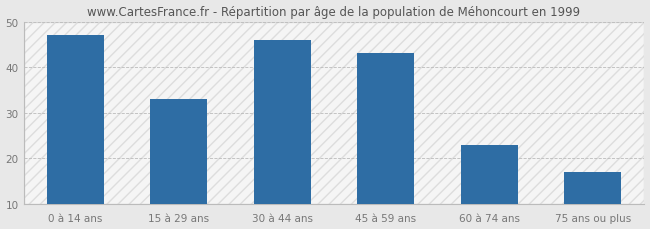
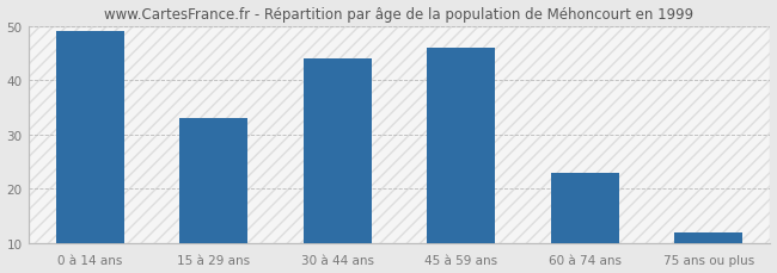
0 à 14 ans: 47 -> 49
30 à 44 ans: 46 -> 44
45 à 59 ans: 43 -> 46
75 ans ou plus: 17 -> 12
